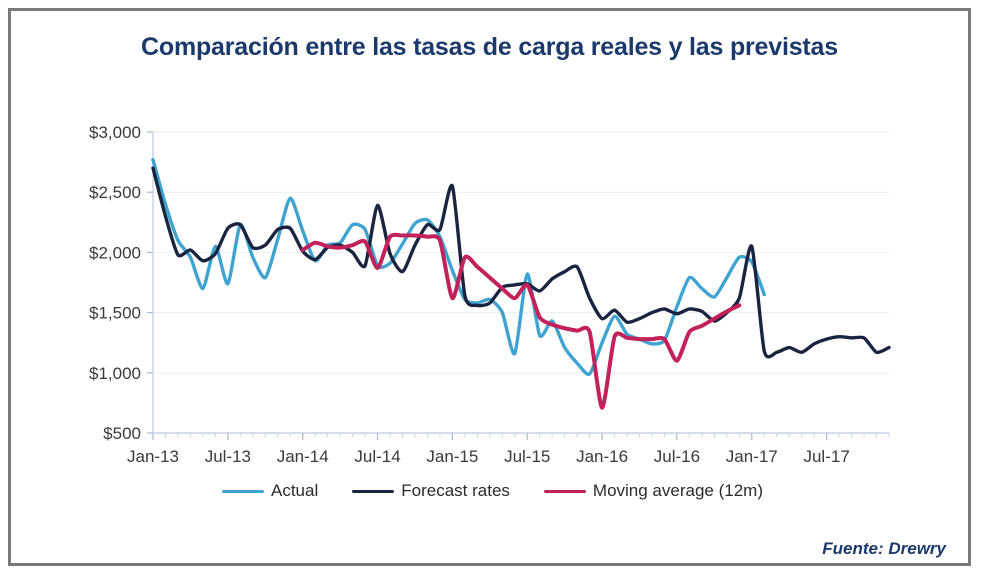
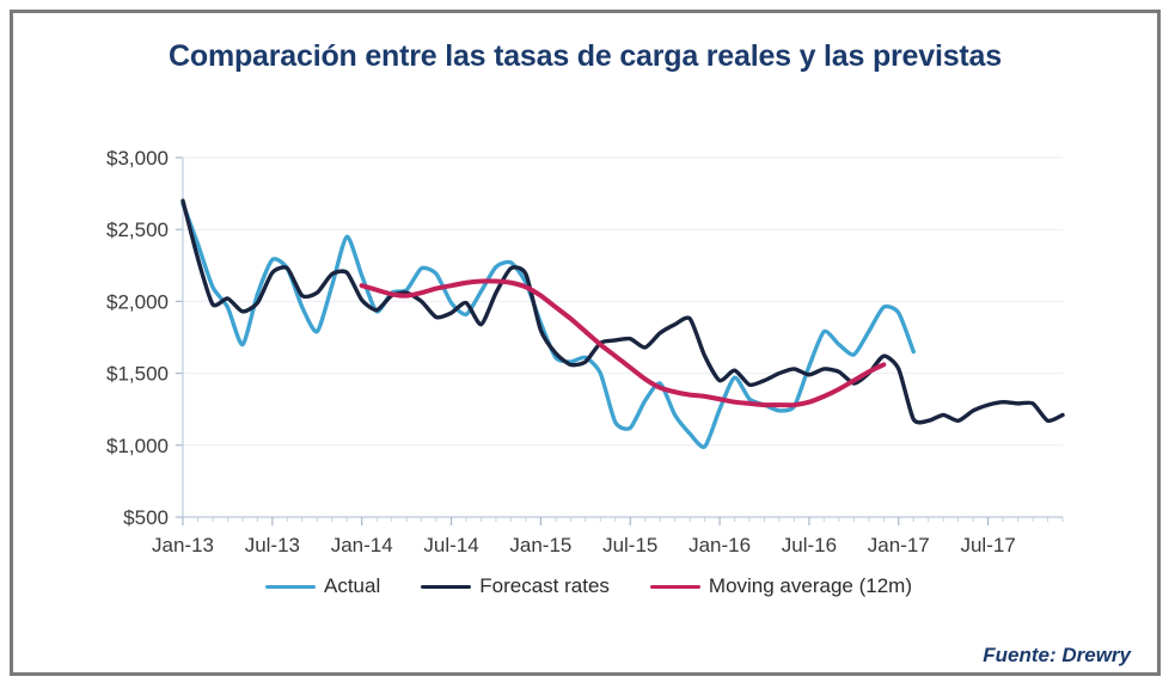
Actual/Jan-13: $2770 -> $2680
Actual/Jul-13: $1740 -> $2290
Moving average (12m)/Jan-14: $2020 -> $2110
Actual/Jul-14: $1890 -> $1990
Forecast rates/Jul-14: $2390 -> $1920
Moving average (12m)/Jul-14: $1870 -> $2110
Forecast rates/Jan-15: $2550 -> $1800
Moving average (12m)/Jan-15: $1620 -> $2040
Actual/Jul-15: $1820 -> $1120
Moving average (12m)/Jul-15: $1730 -> $1540
Moving average (12m)/Jan-16: $710 -> $1320
Moving average (12m)/Jul-16: $1100 -> $1300
Forecast rates/Jan-17: $2050 -> $1530
